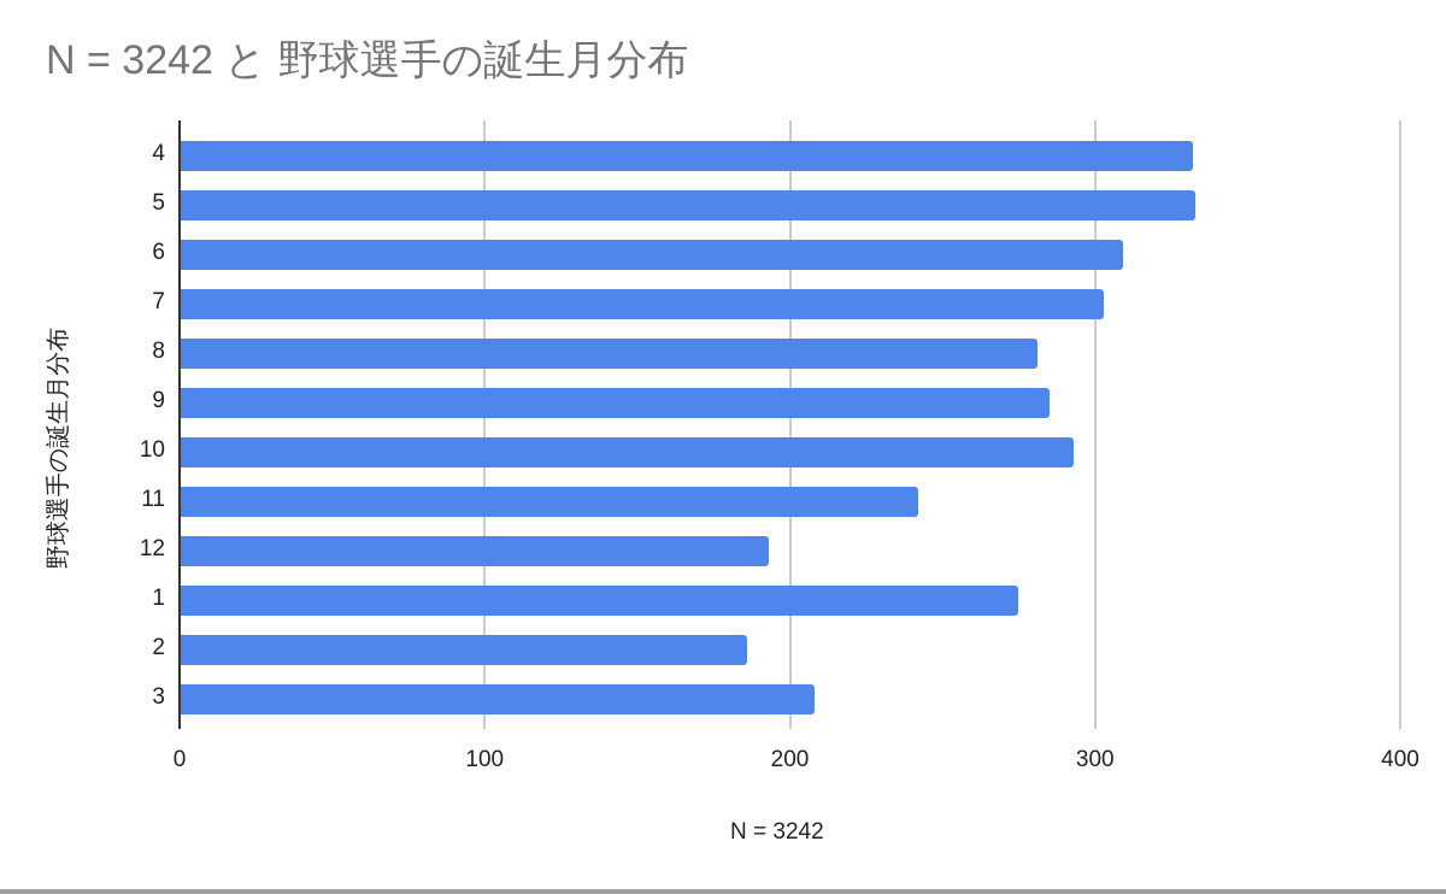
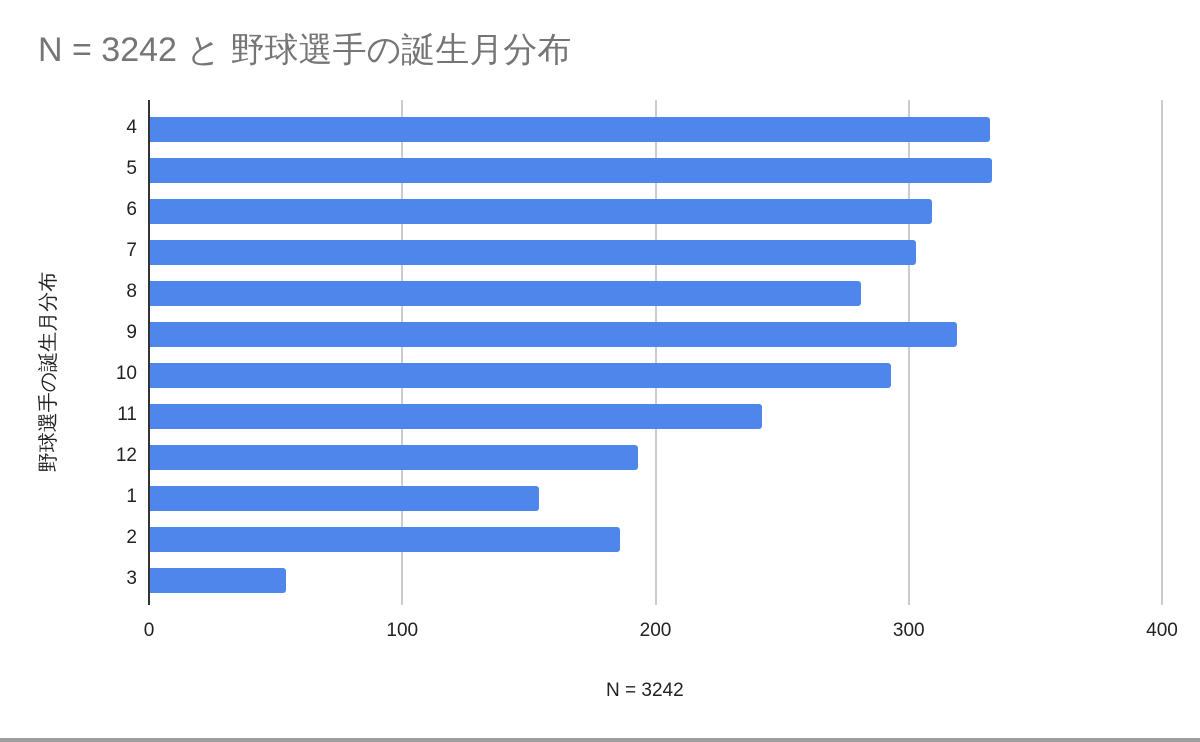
9: 285 -> 319
1: 275 -> 154
3: 208 -> 54
